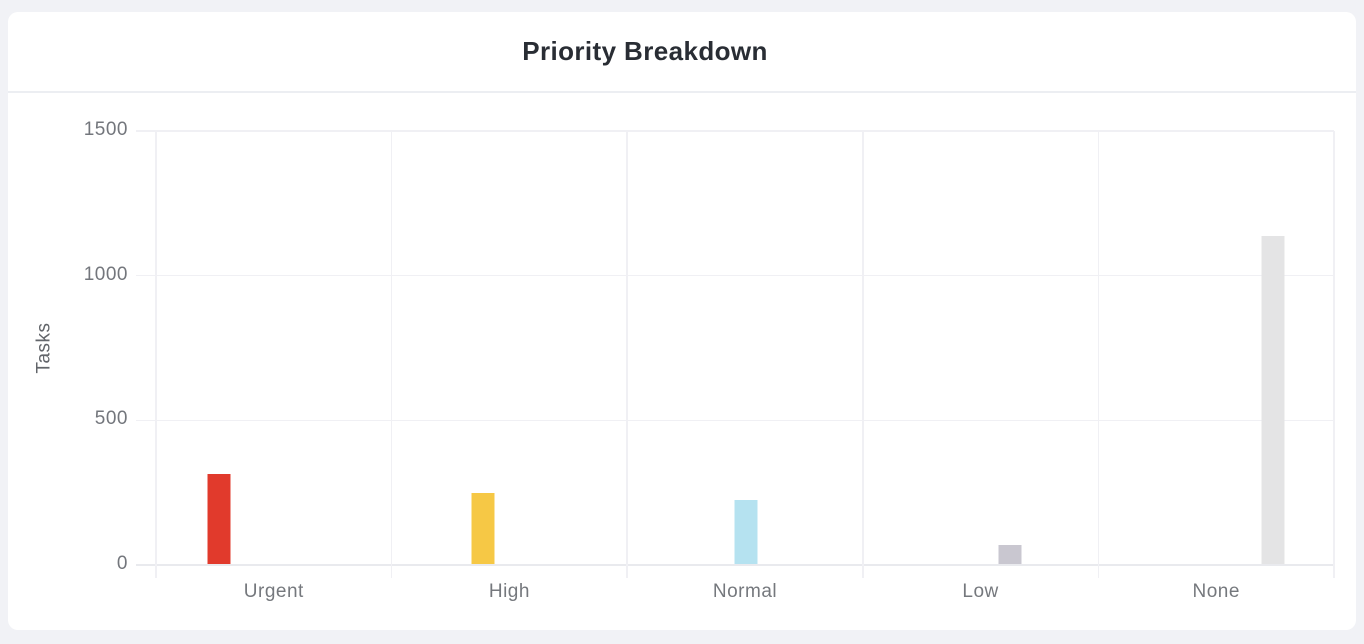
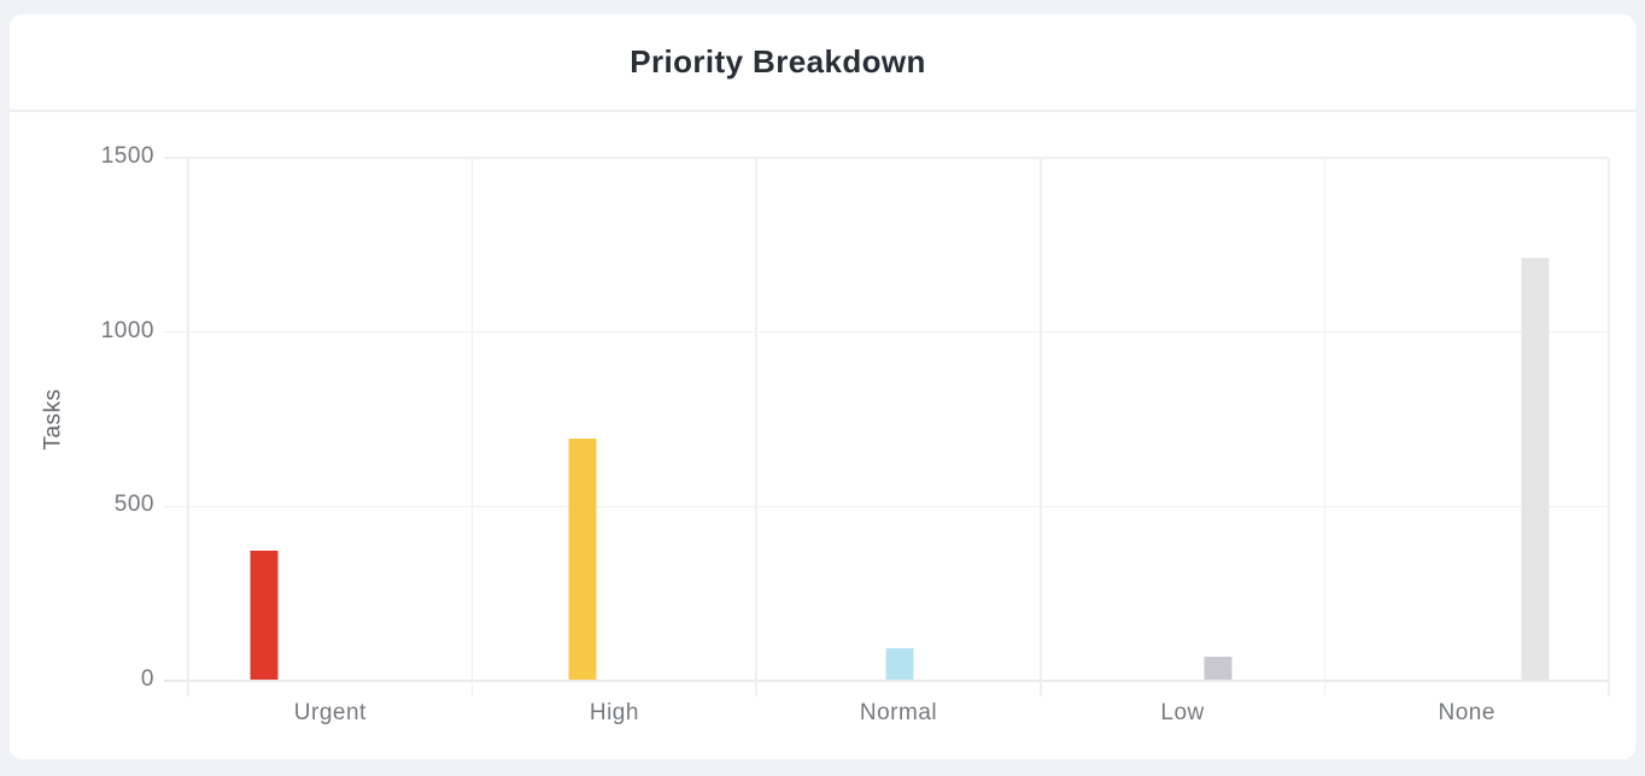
Urgent: 310 -> 370
High: 240 -> 690
Normal: 220 -> 90
None: 1140 -> 1210
